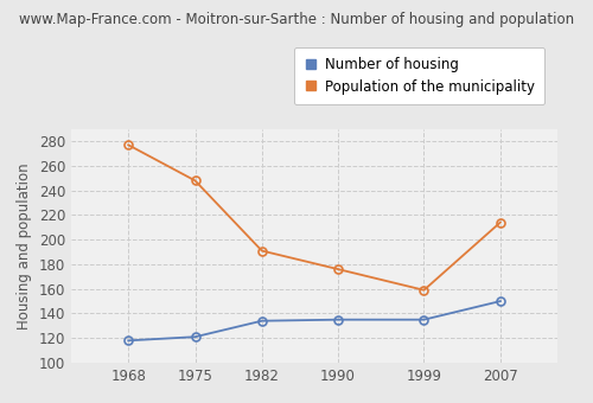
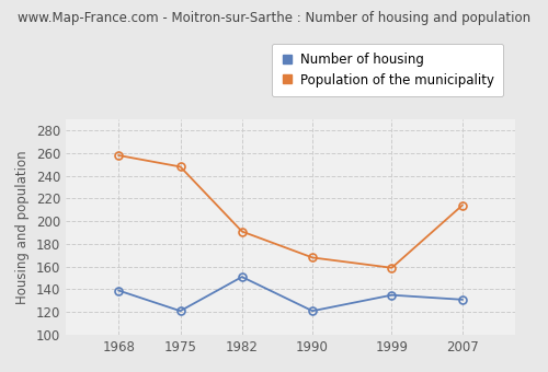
Number of housing/1968: 118 -> 139
Population of the municipality/1968: 277 -> 258
Number of housing/1982: 134 -> 151
Number of housing/1990: 135 -> 121
Population of the municipality/1990: 176 -> 168
Number of housing/2007: 150 -> 131
